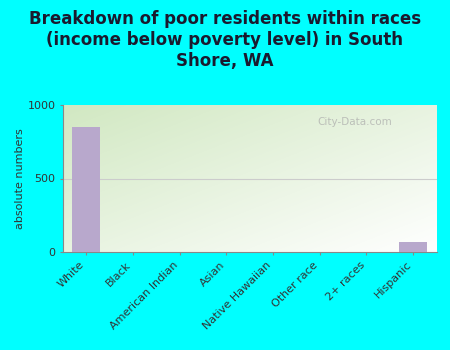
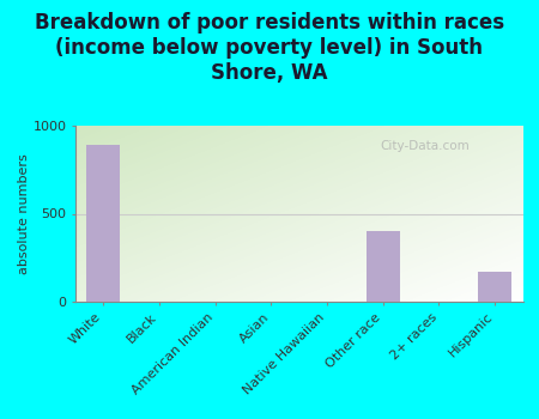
White: 850 -> 890
Other race: 0 -> 400
Hispanic: 70 -> 170
